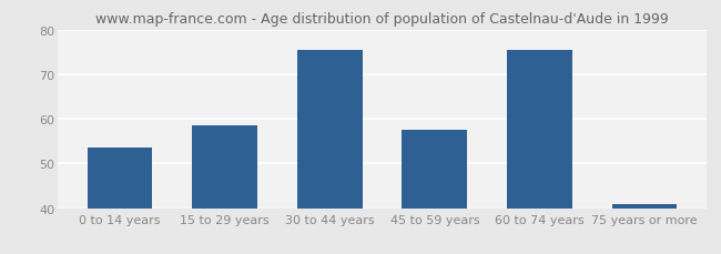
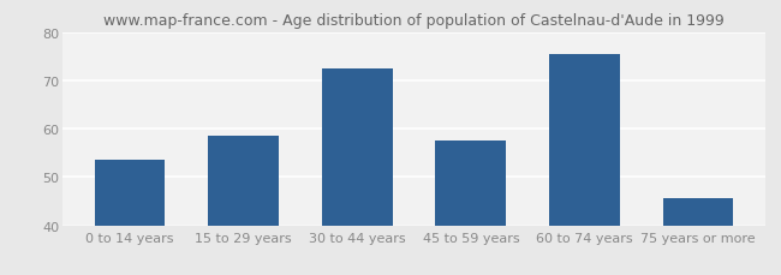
30 to 44 years: 75.5 -> 72.5
75 years or more: 41.0 -> 45.5
